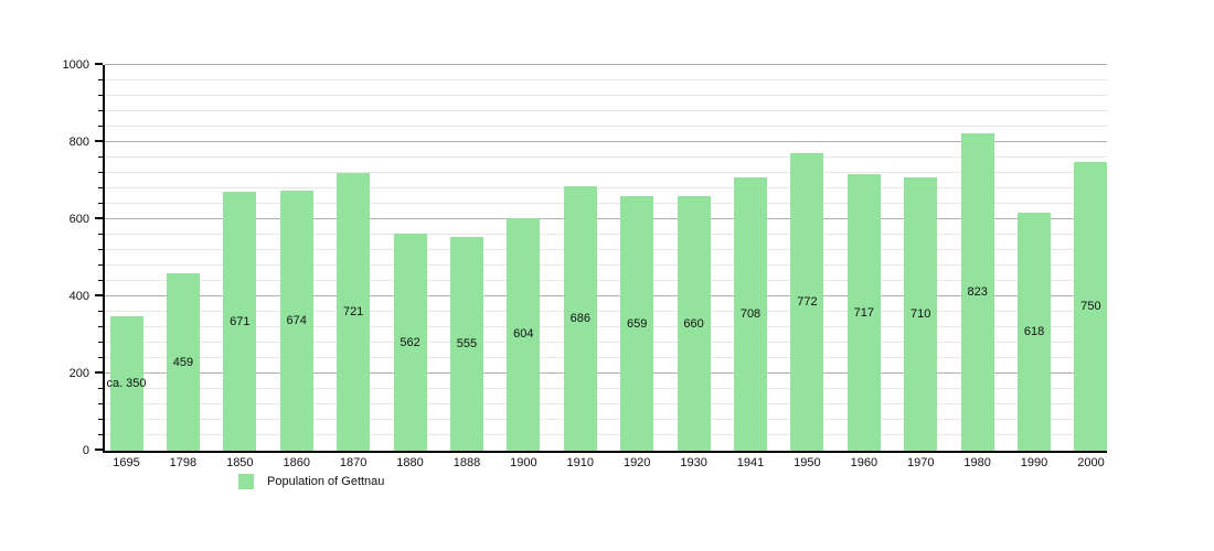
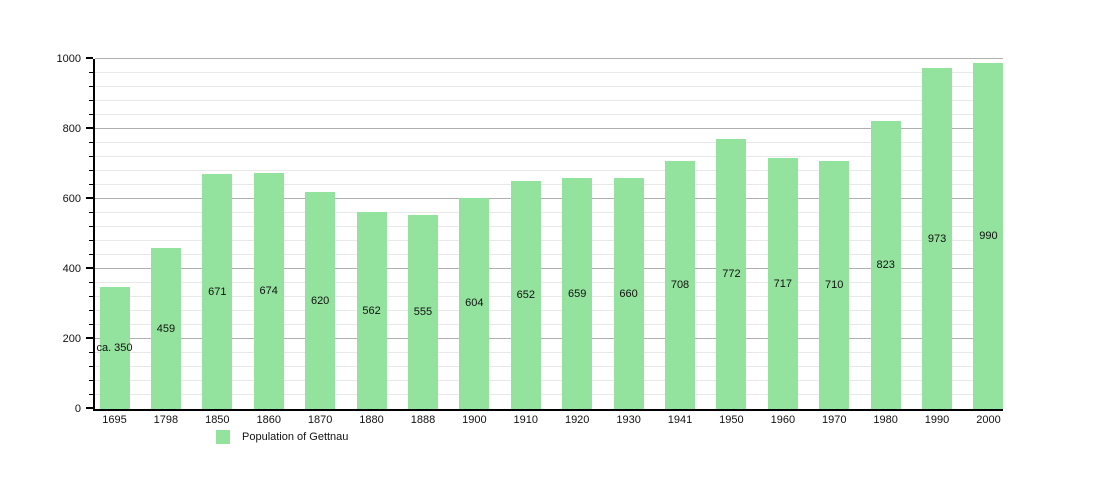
1870: 721 -> 620
1910: 686 -> 652
1990: 618 -> 973
2000: 750 -> 990
